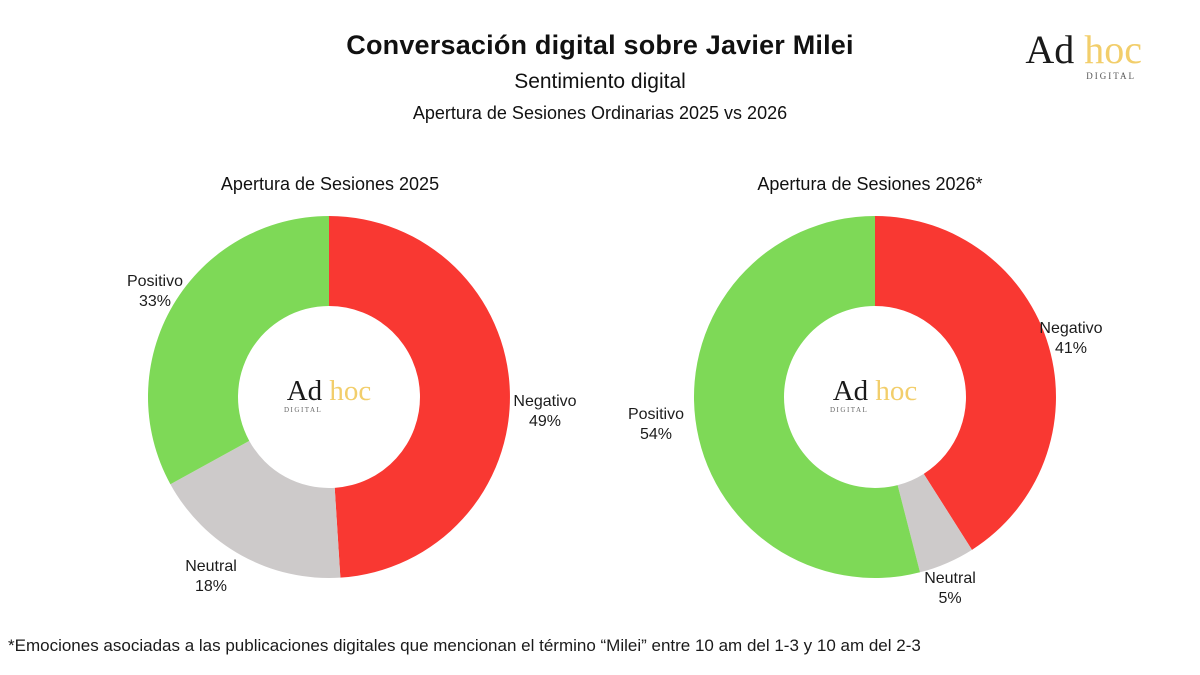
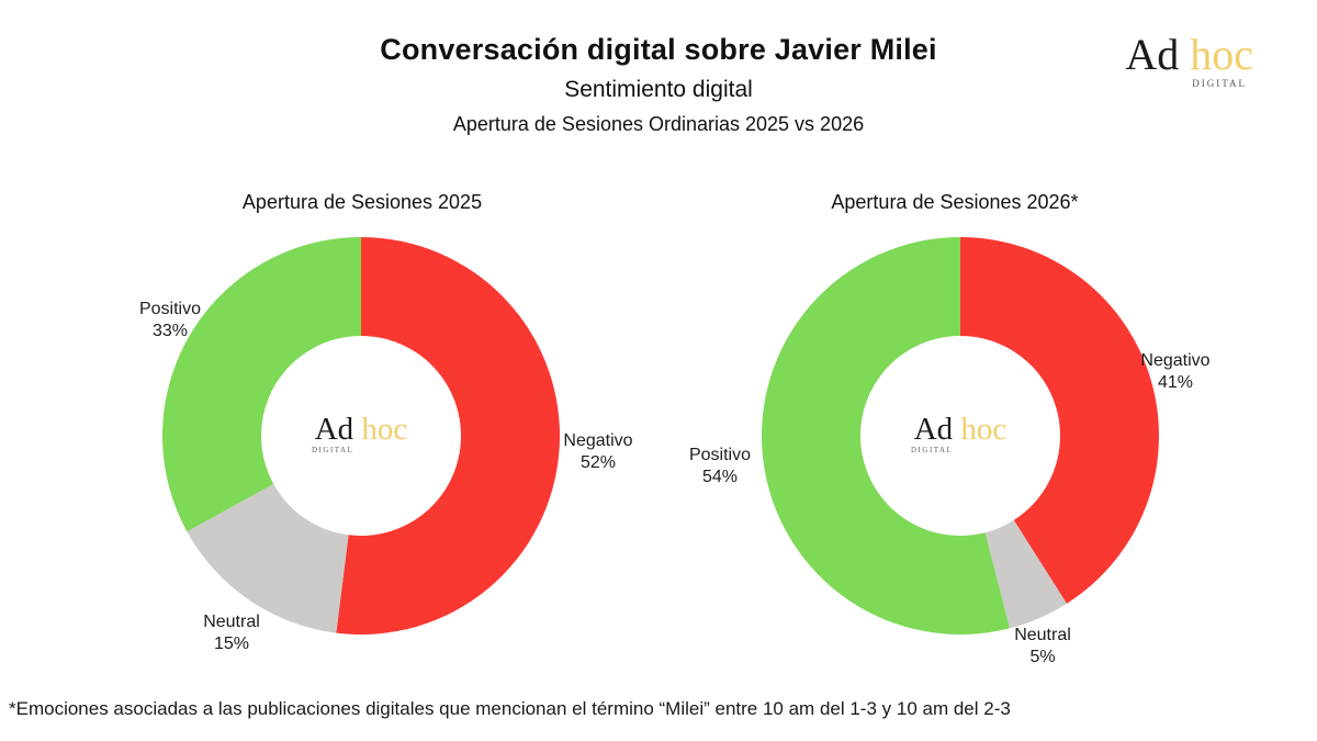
Apertura de Sesiones 2025/Negativo: 49% -> 52%
Apertura de Sesiones 2025/Neutral: 18% -> 15%
